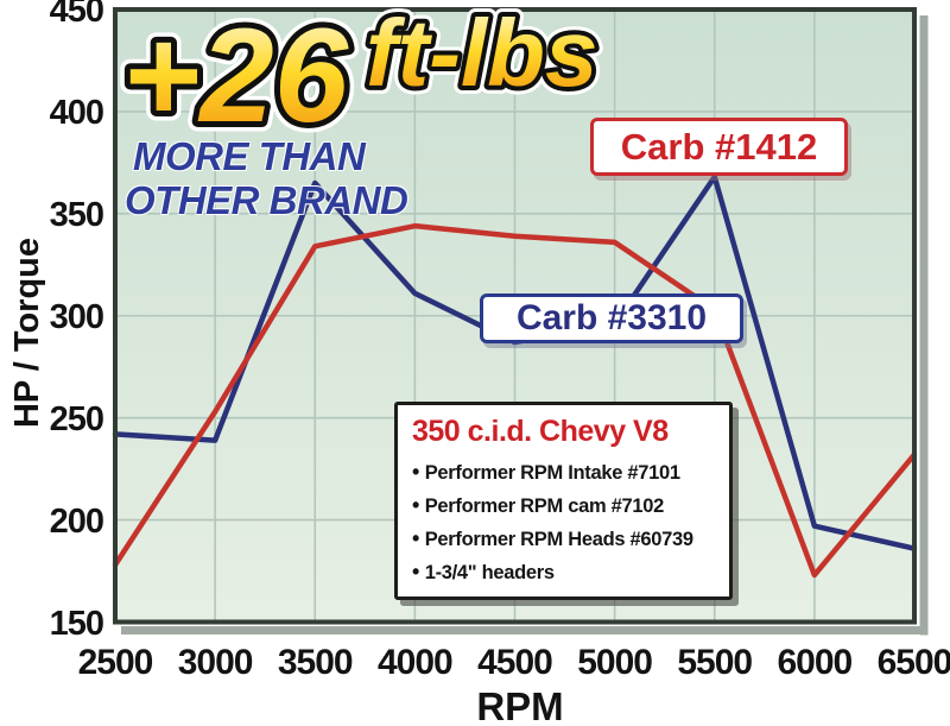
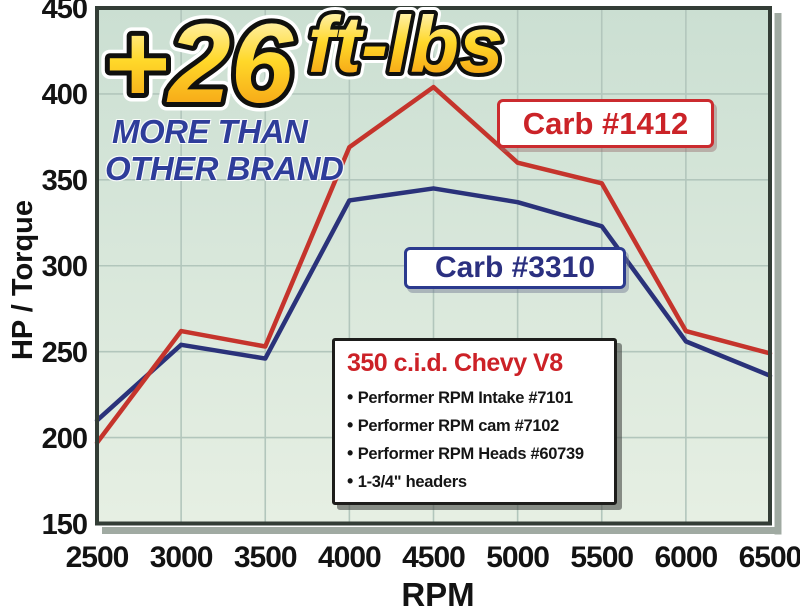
Carb #1412/2500: 178 -> 197
Carb #3310/2500: 242 -> 210
Carb #1412/3000: 253 -> 262
Carb #3310/3000: 239 -> 254
Carb #1412/3500: 334 -> 253
Carb #3310/3500: 365 -> 246
Carb #1412/4000: 344 -> 369
Carb #3310/4000: 311 -> 338
Carb #1412/4500: 339 -> 404
Carb #3310/4500: 287 -> 345
Carb #1412/5000: 336 -> 360
Carb #3310/5000: 296 -> 337
Carb #1412/5500: 303 -> 348
Carb #3310/5500: 368 -> 323
Carb #1412/6000: 173 -> 262
Carb #3310/6000: 197 -> 256
Carb #1412/6500: 232 -> 249
Carb #3310/6500: 186 -> 236
